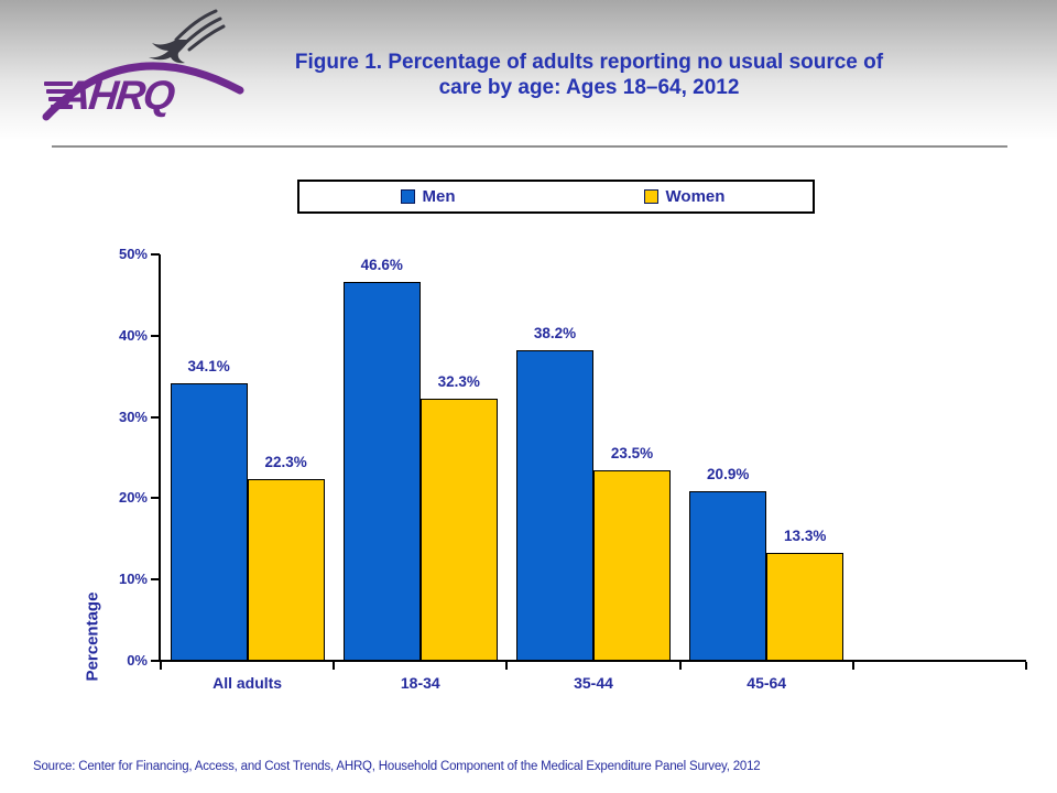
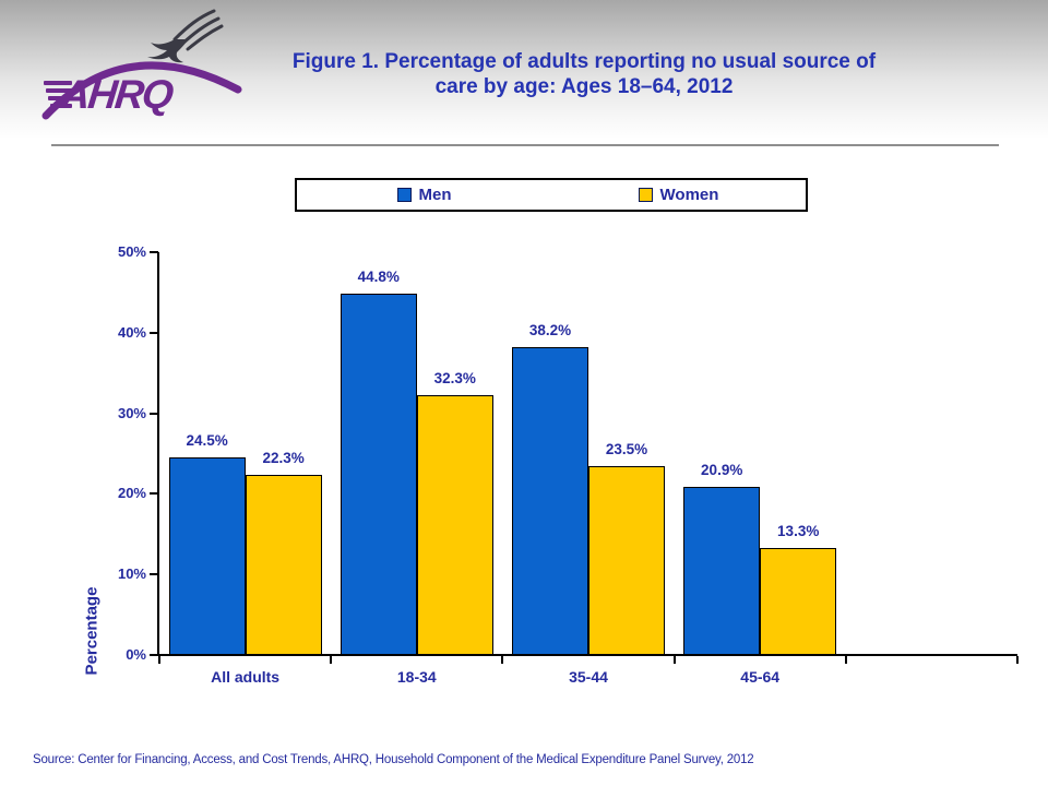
Men/All adults: 34.1% -> 24.5%
Men/18-34: 46.6% -> 44.8%
